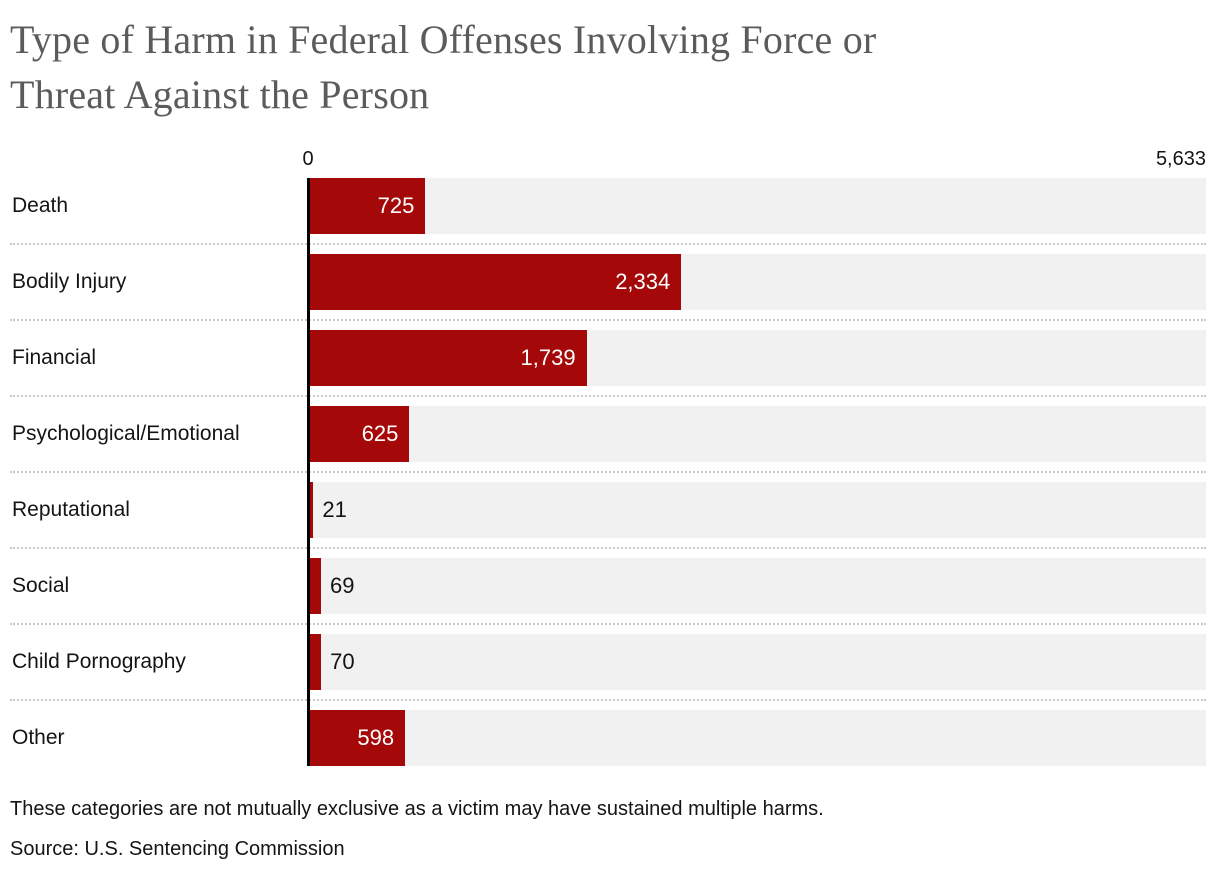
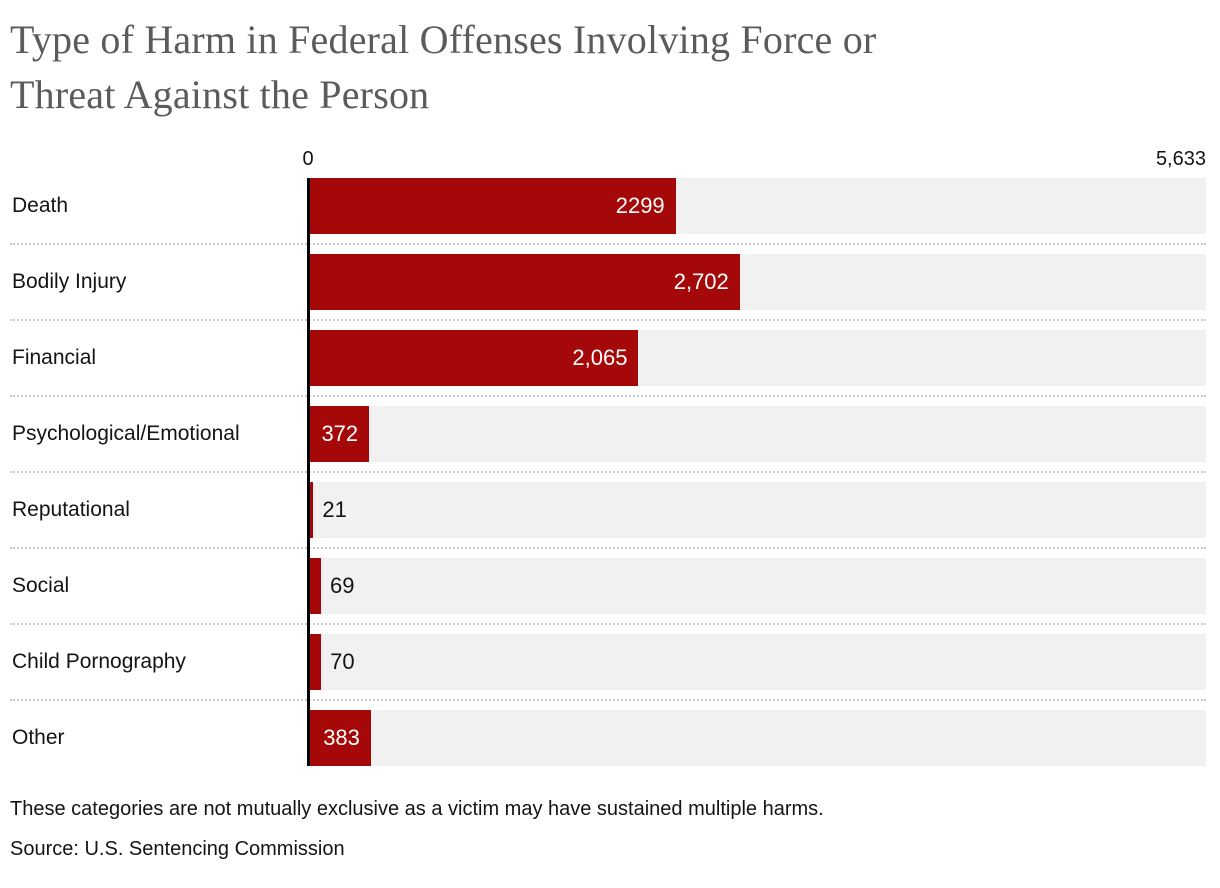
Death: 725 -> 2299
Bodily Injury: 2,334 -> 2,702
Financial: 1,739 -> 2,065
Psychological/Emotional: 625 -> 372
Other: 598 -> 383
